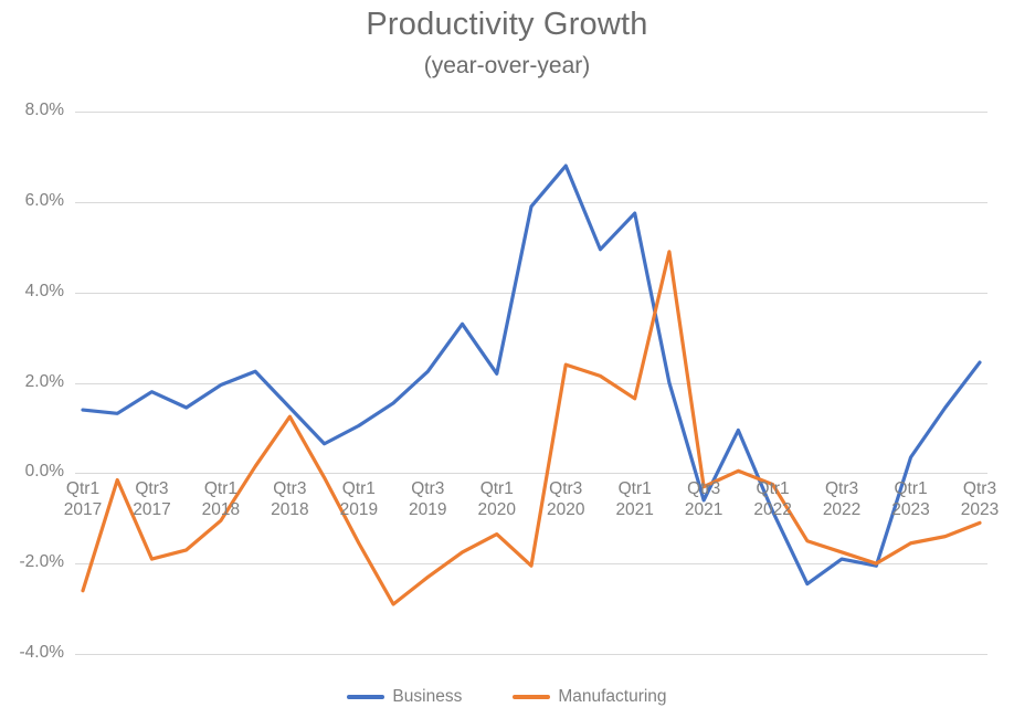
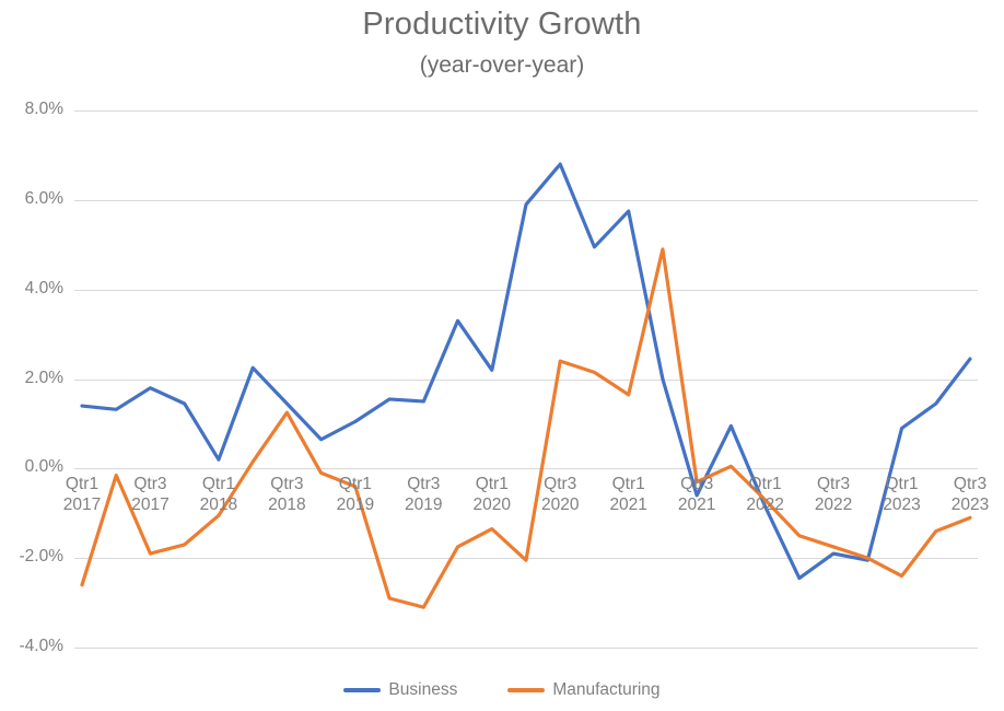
Business/Qtr1 2018: 1.9% -> 0.2%
Manufacturing/Qtr1 2019: -1.6% -> -0.4%
Business/Qtr3 2019: 2.2% -> 1.5%
Manufacturing/Qtr3 2019: -2.3% -> -3.1%
Manufacturing/Qtr1 2022: -0.2% -> -0.7%
Business/Qtr1 2023: 0.3% -> 0.9%
Manufacturing/Qtr1 2023: -1.6% -> -2.4%
